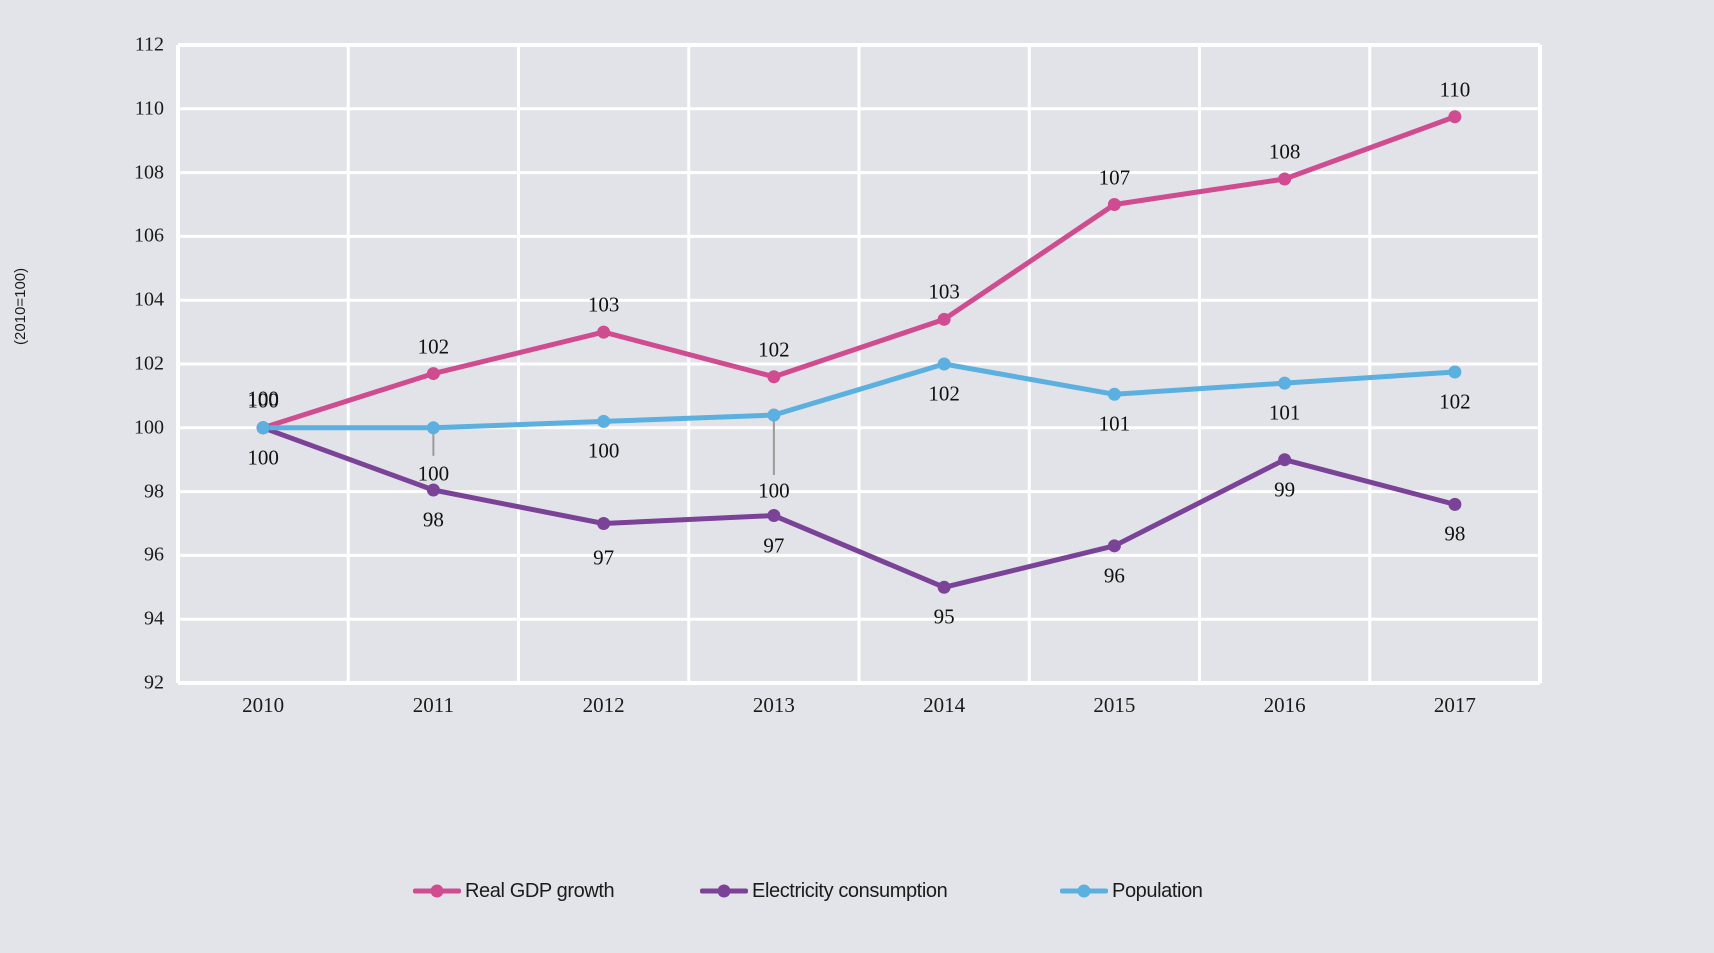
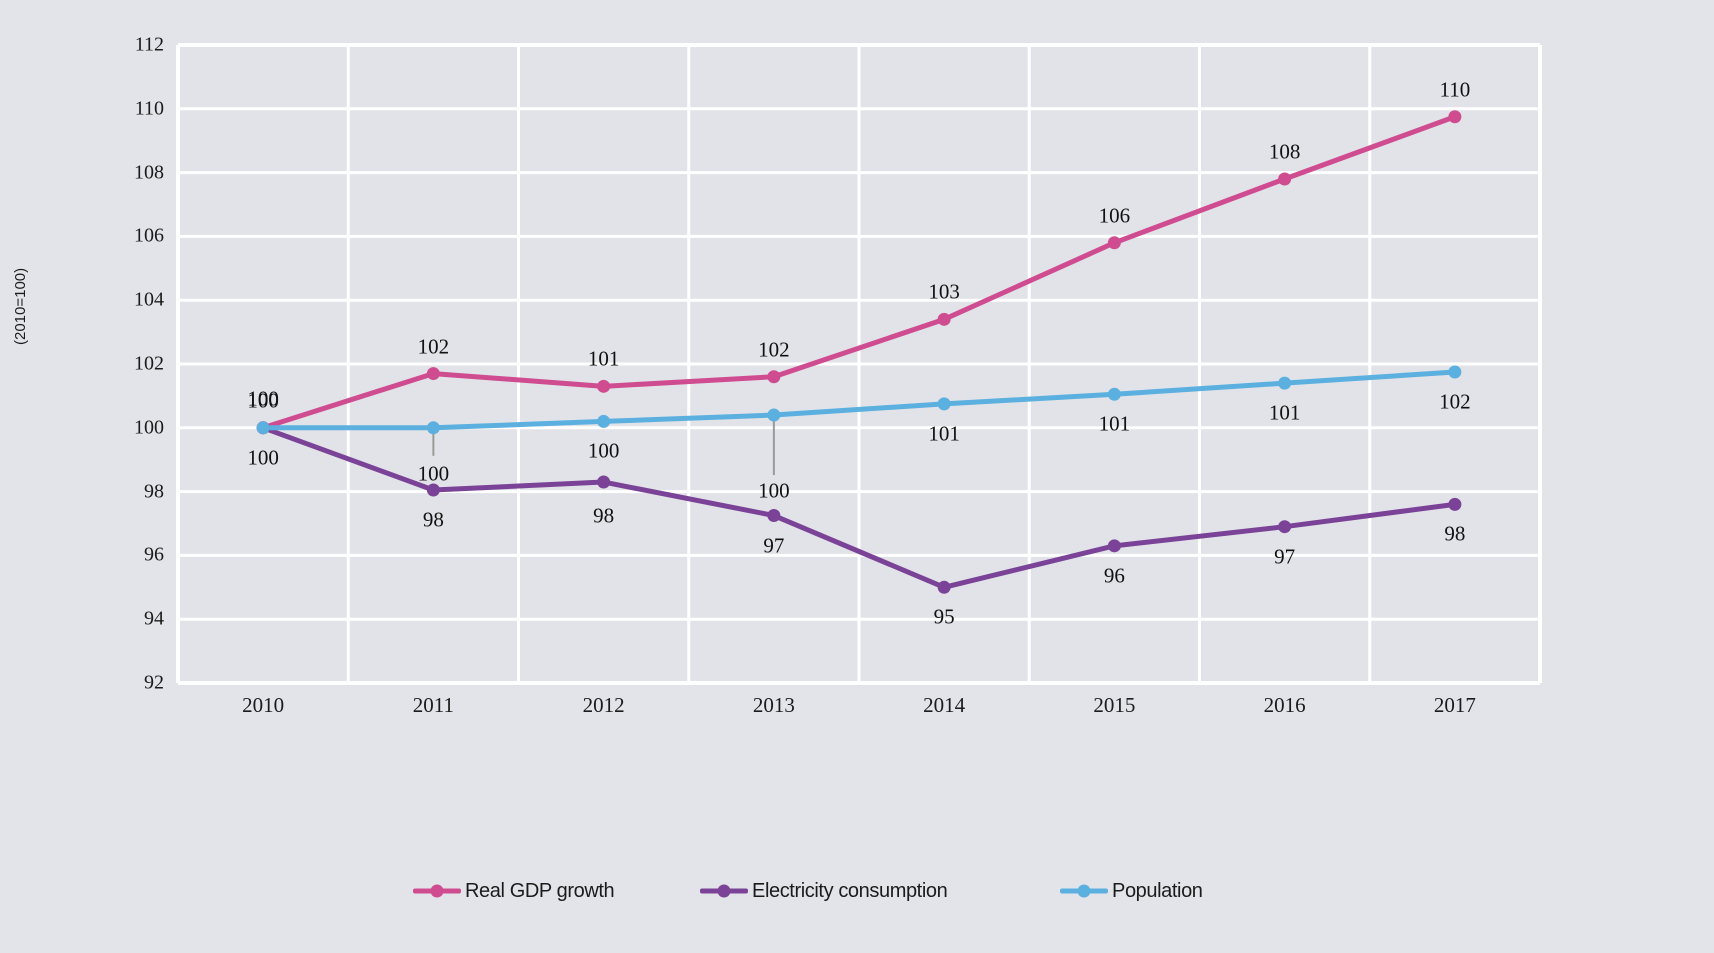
Real GDP growth/2012: 103 -> 101
Electricity consumption/2012: 97 -> 98
Population/2014: 102 -> 101
Real GDP growth/2015: 107 -> 106
Electricity consumption/2016: 99 -> 97
